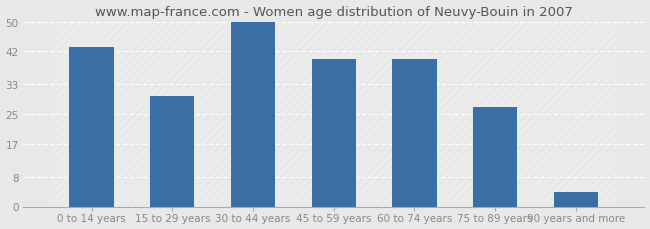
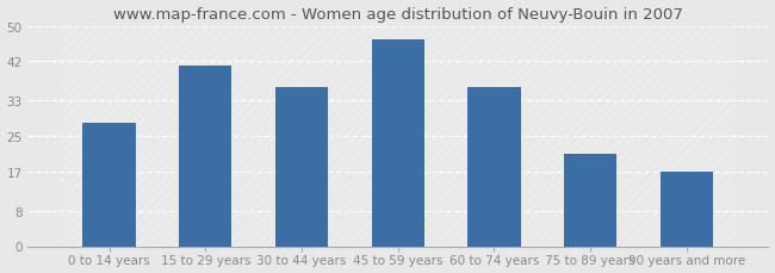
0 to 14 years: 43 -> 28
15 to 29 years: 30 -> 41
30 to 44 years: 50 -> 36
45 to 59 years: 40 -> 47
60 to 74 years: 40 -> 36
75 to 89 years: 27 -> 21
90 years and more: 4 -> 17
